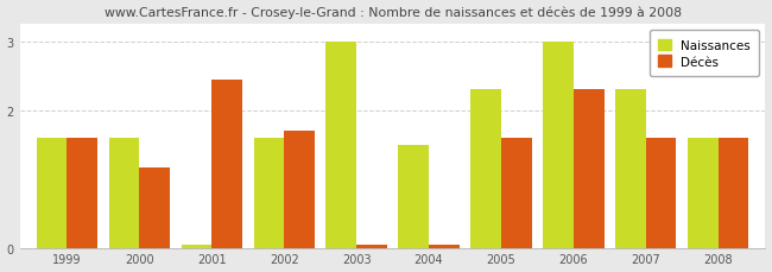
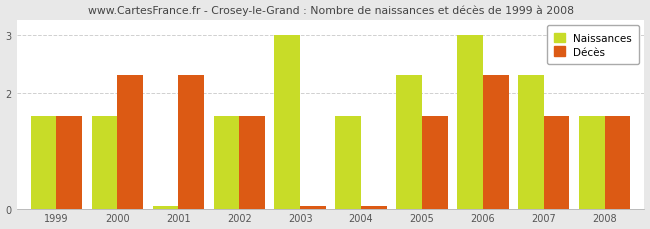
Décès/2000: 1.18 -> 2.30
Décès/2001: 2.44 -> 2.30
Décès/2002: 1.70 -> 1.60
Naissances/2004: 1.50 -> 1.60
